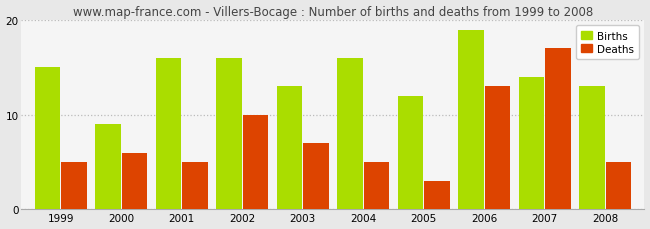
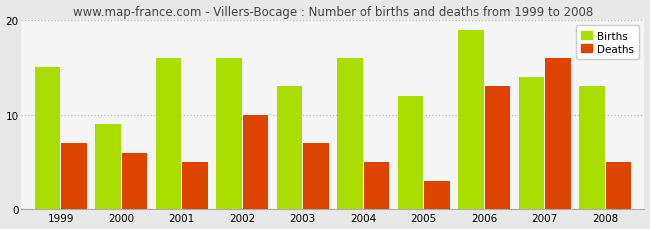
Deaths/1999: 5 -> 7
Deaths/2007: 17 -> 16
